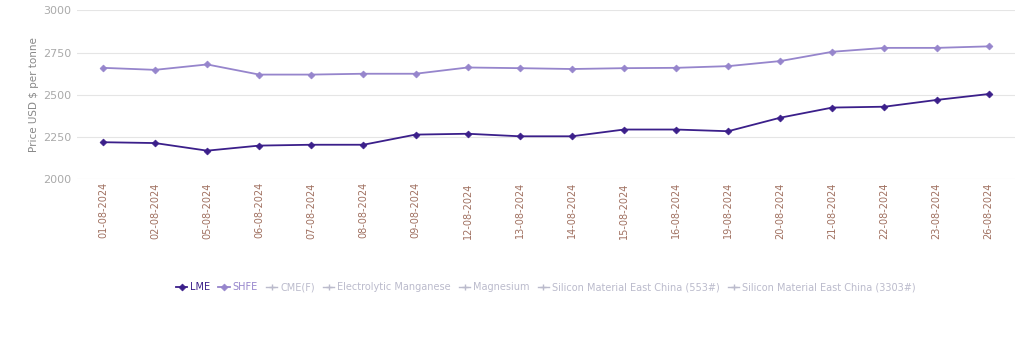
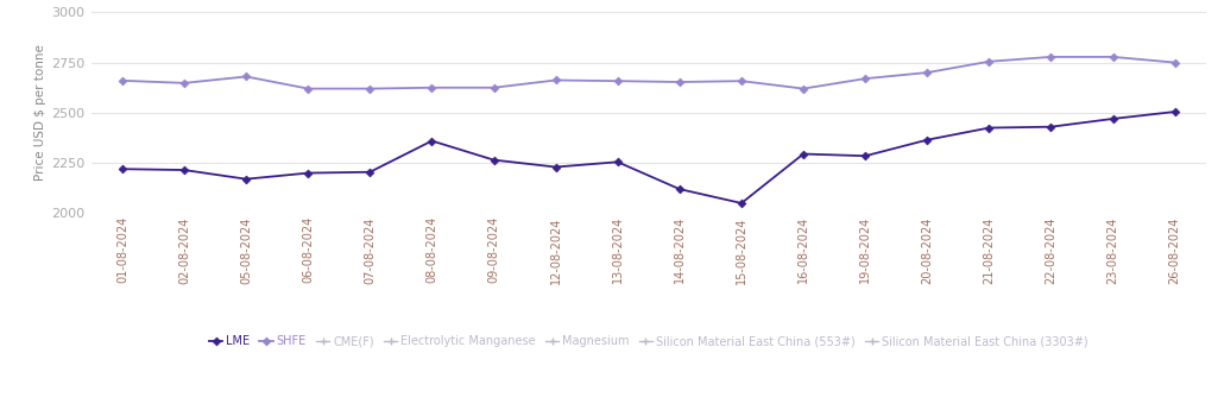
LME/08-08-2024: 2200 -> 2360
LME/12-08-2024: 2270 -> 2230
LME/14-08-2024: 2260 -> 2120
LME/15-08-2024: 2300 -> 2050
SHFE/16-08-2024: 2660 -> 2620
SHFE/26-08-2024: 2790 -> 2750
